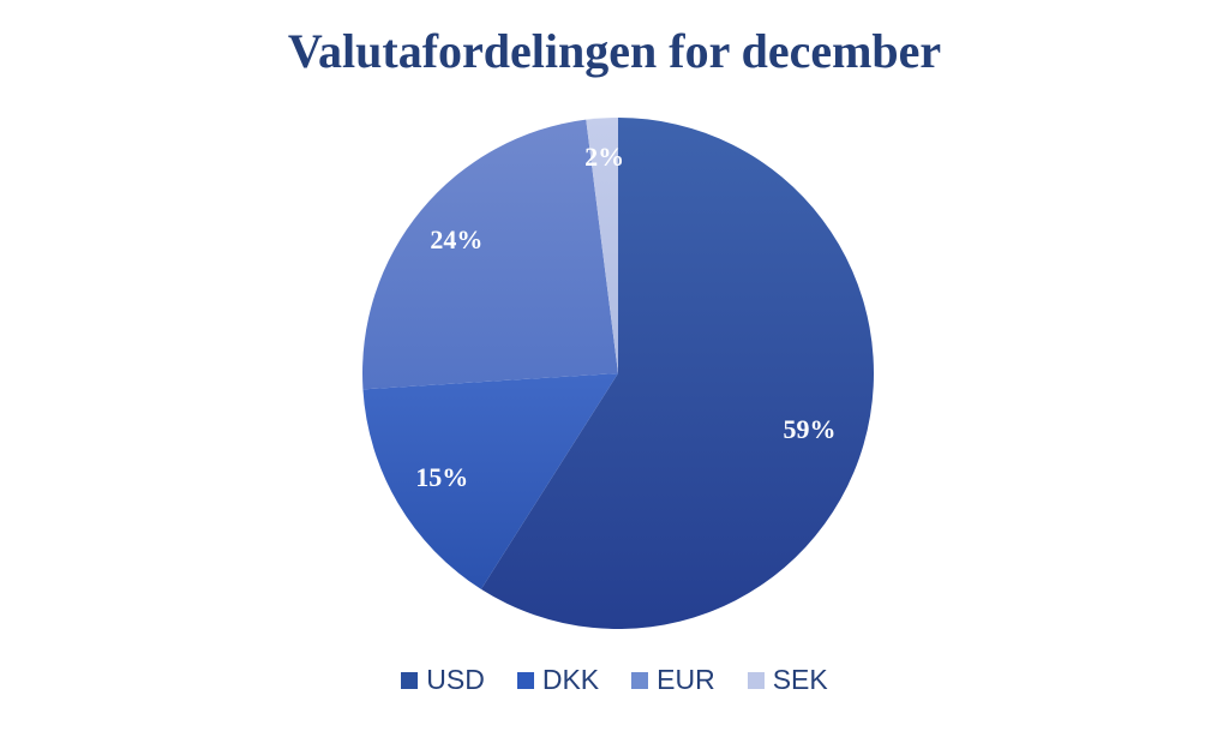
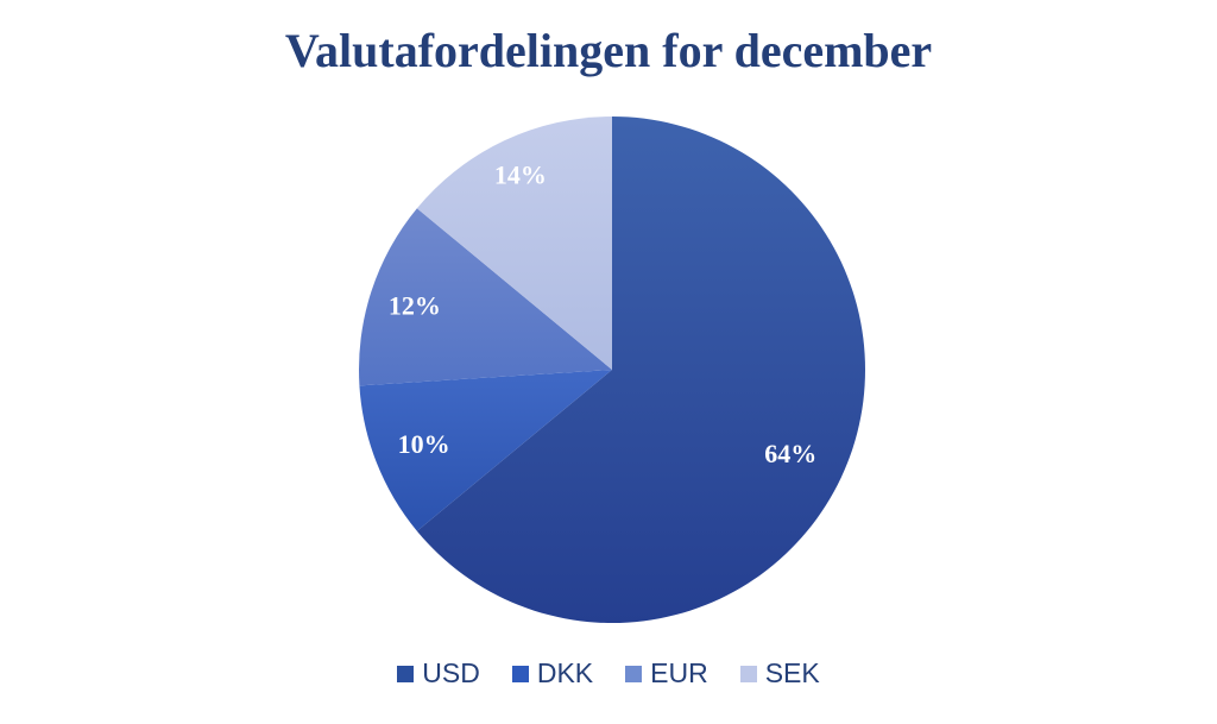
USD: 59% -> 64%
DKK: 15% -> 10%
EUR: 24% -> 12%
SEK: 2% -> 14%
